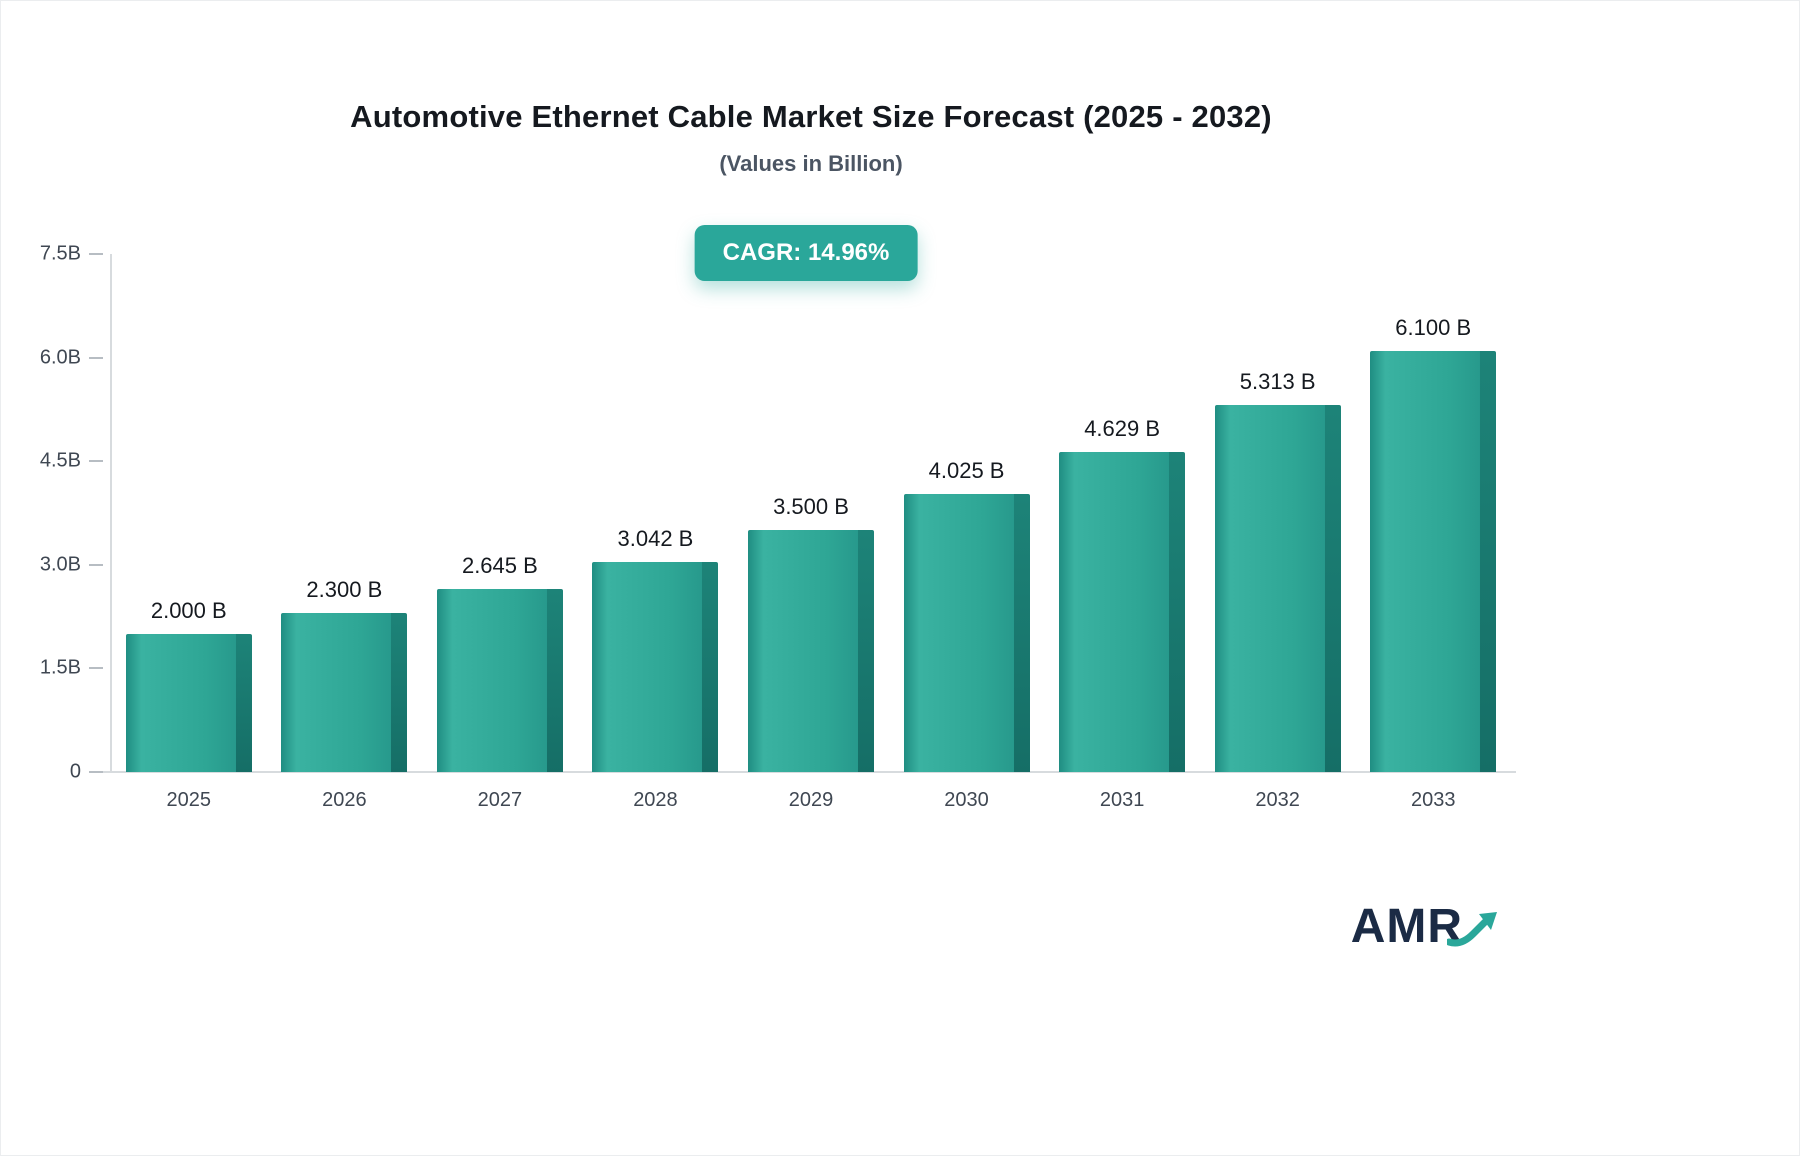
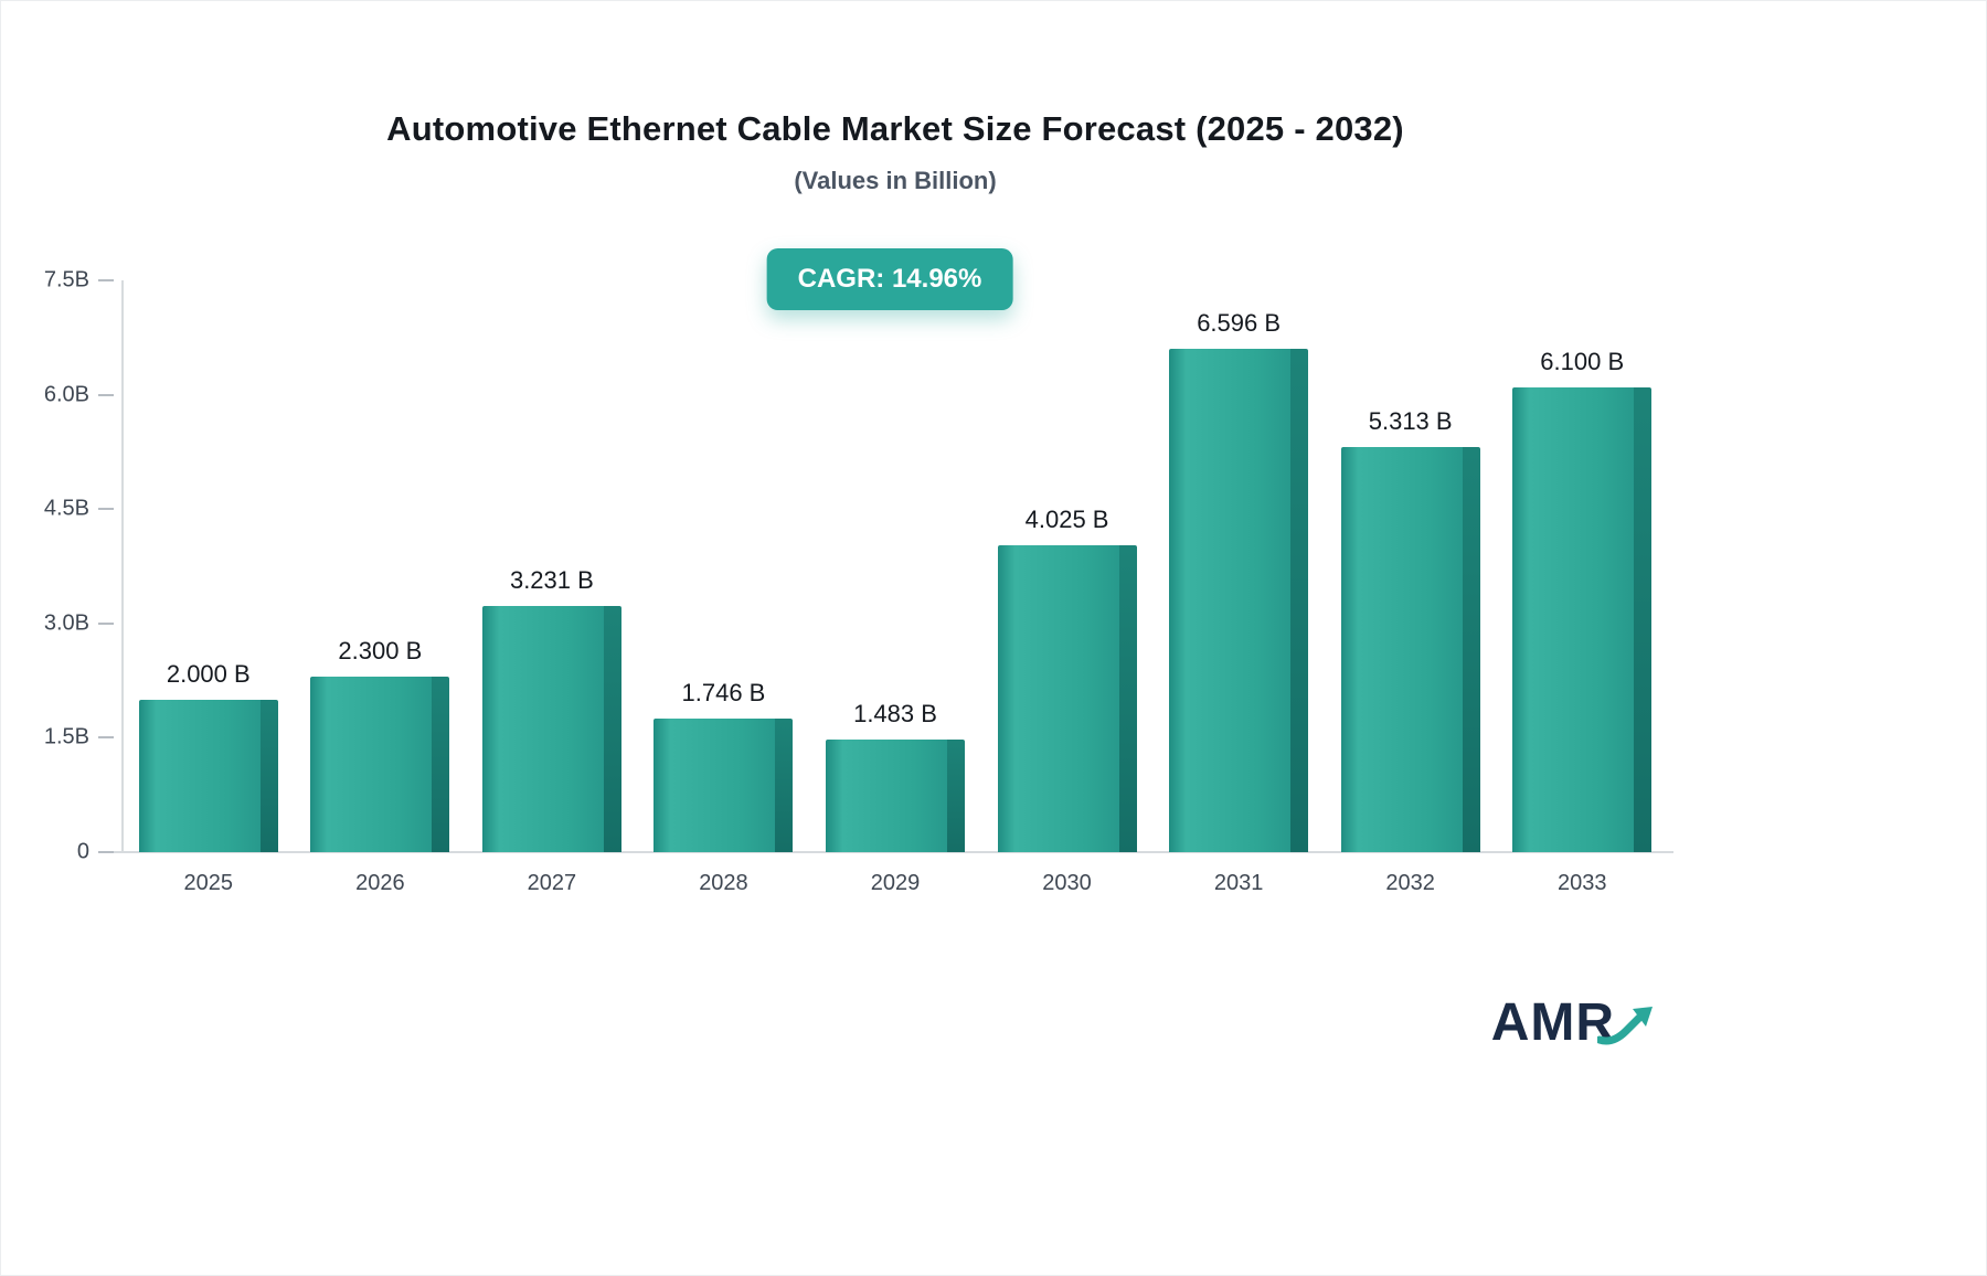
2027: 2.645 -> 3.231
2028: 3.042 -> 1.746
2029: 3.500 -> 1.483
2031: 4.629 -> 6.596
